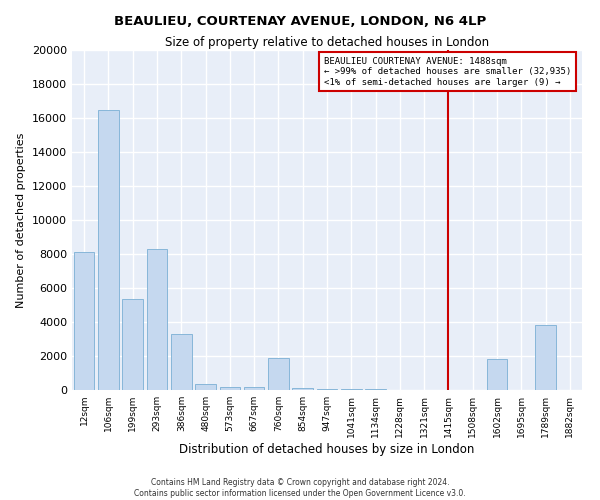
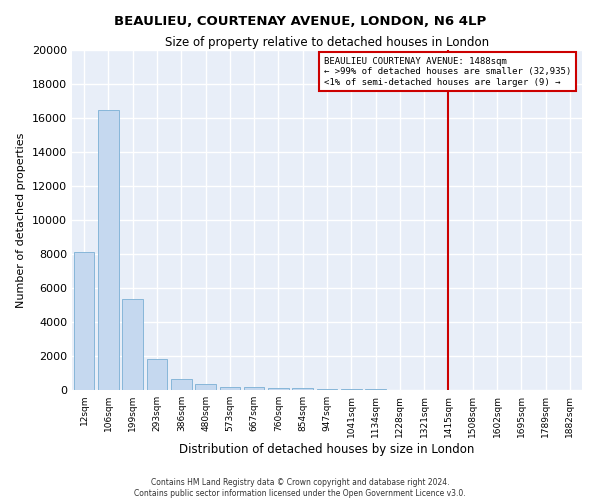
293sqm: 8300 -> 1800
386sqm: 3300 -> 600
760sqm: 1900 -> 100
1602sqm: 1800 -> 0
1789sqm: 3800 -> 0
